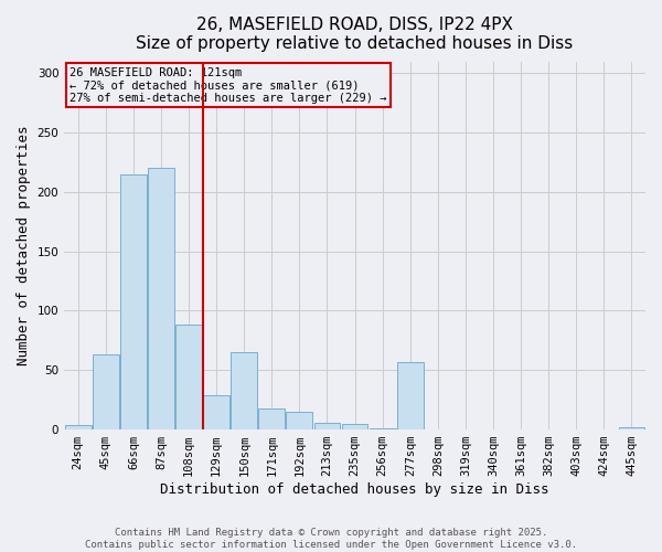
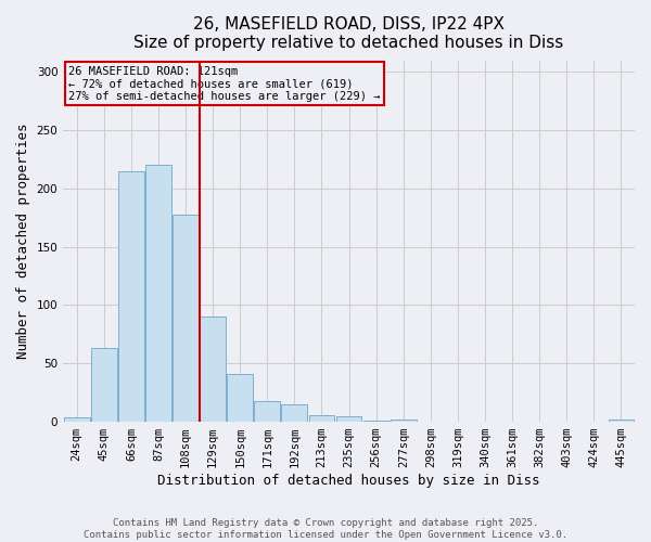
108sqm: 88 -> 178
129sqm: 29 -> 90
150sqm: 65 -> 41
277sqm: 57 -> 2
